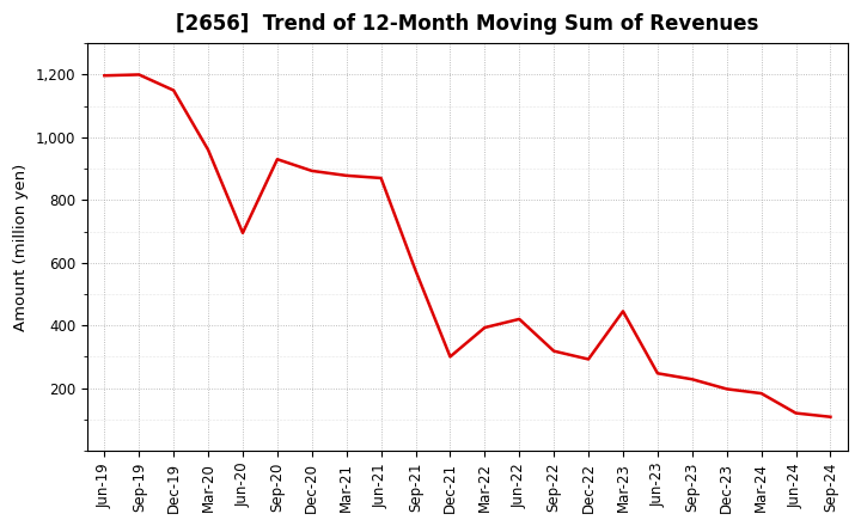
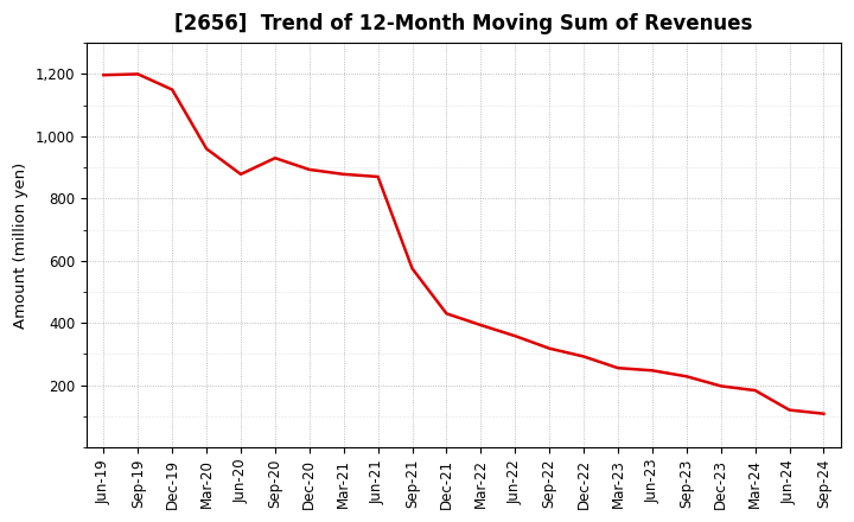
Jun-20: 695 -> 878
Dec-21: 300 -> 430
Jun-22: 420 -> 358
Mar-23: 445 -> 255
